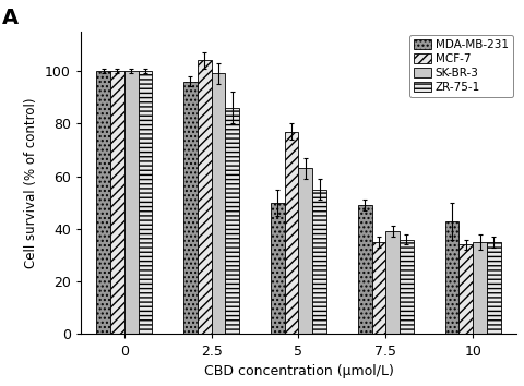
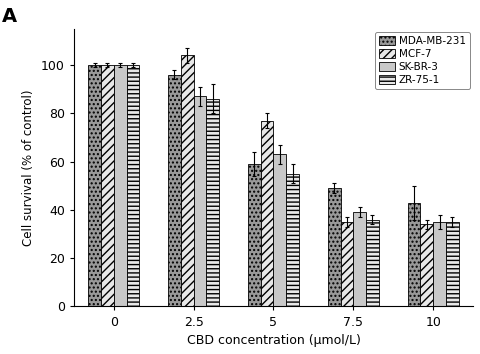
SK-BR-3/2.5: 99 -> 87
MDA-MB-231/5: 50 -> 59
